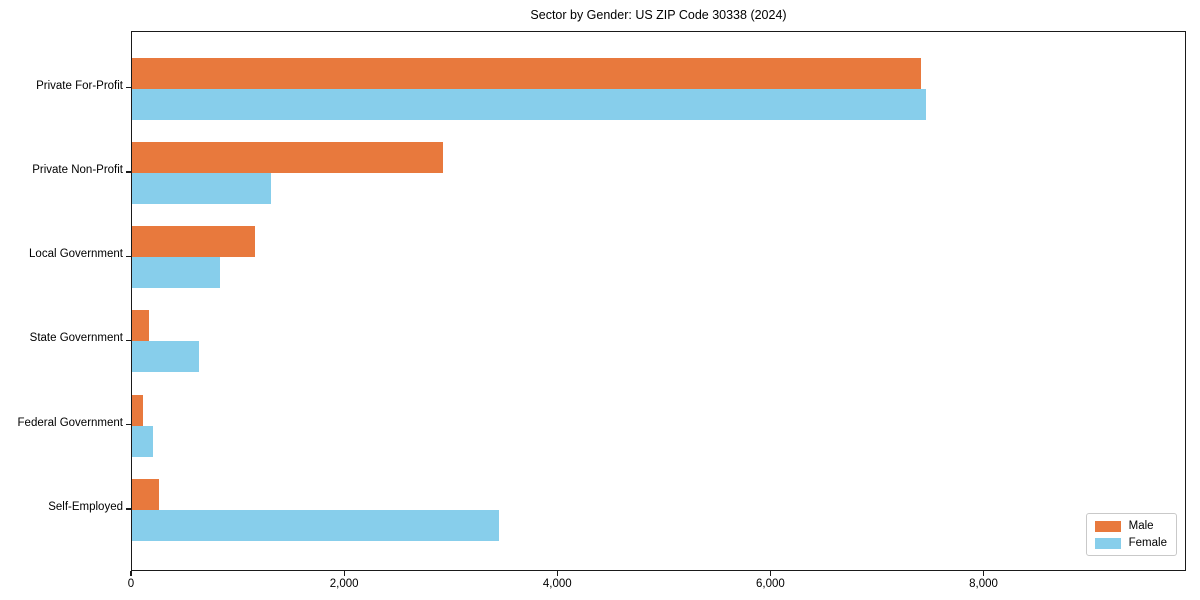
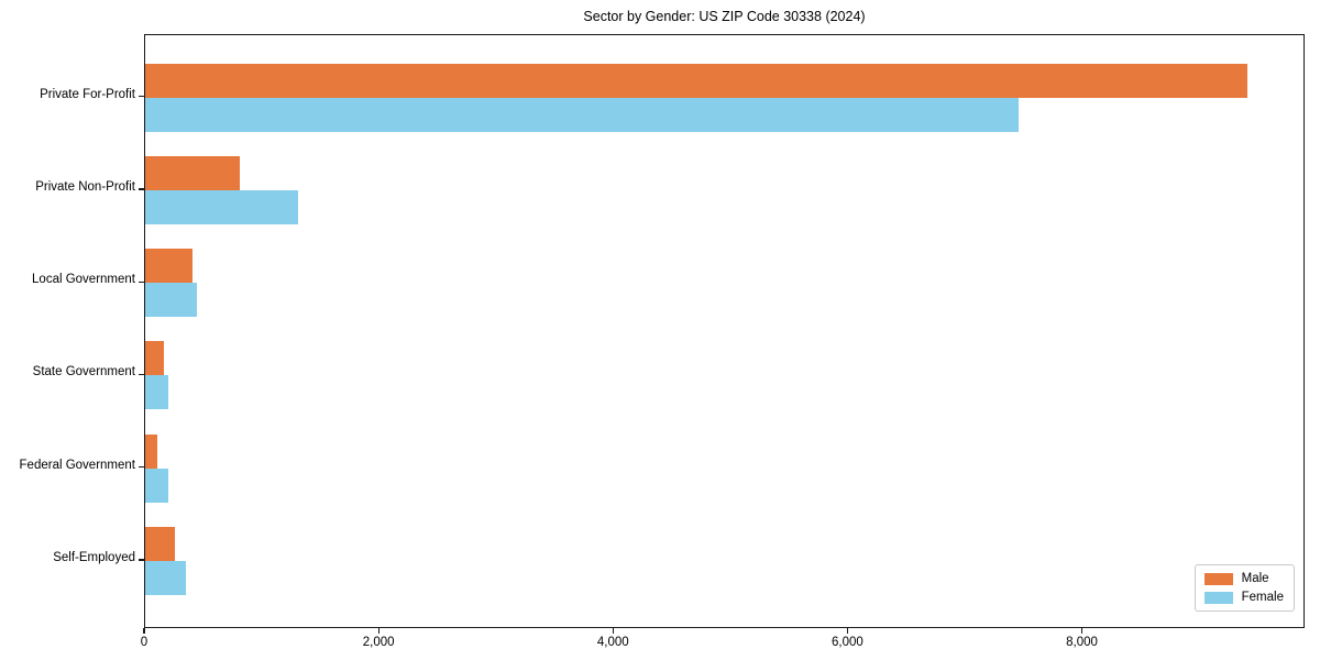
Male/Private For-Profit: 7400 -> 9400
Male/Private Non-Profit: 2920 -> 810
Male/Local Government: 1150 -> 400
Female/Local Government: 830 -> 440
Female/State Government: 630 -> 200
Female/Self-Employed: 3440 -> 350
